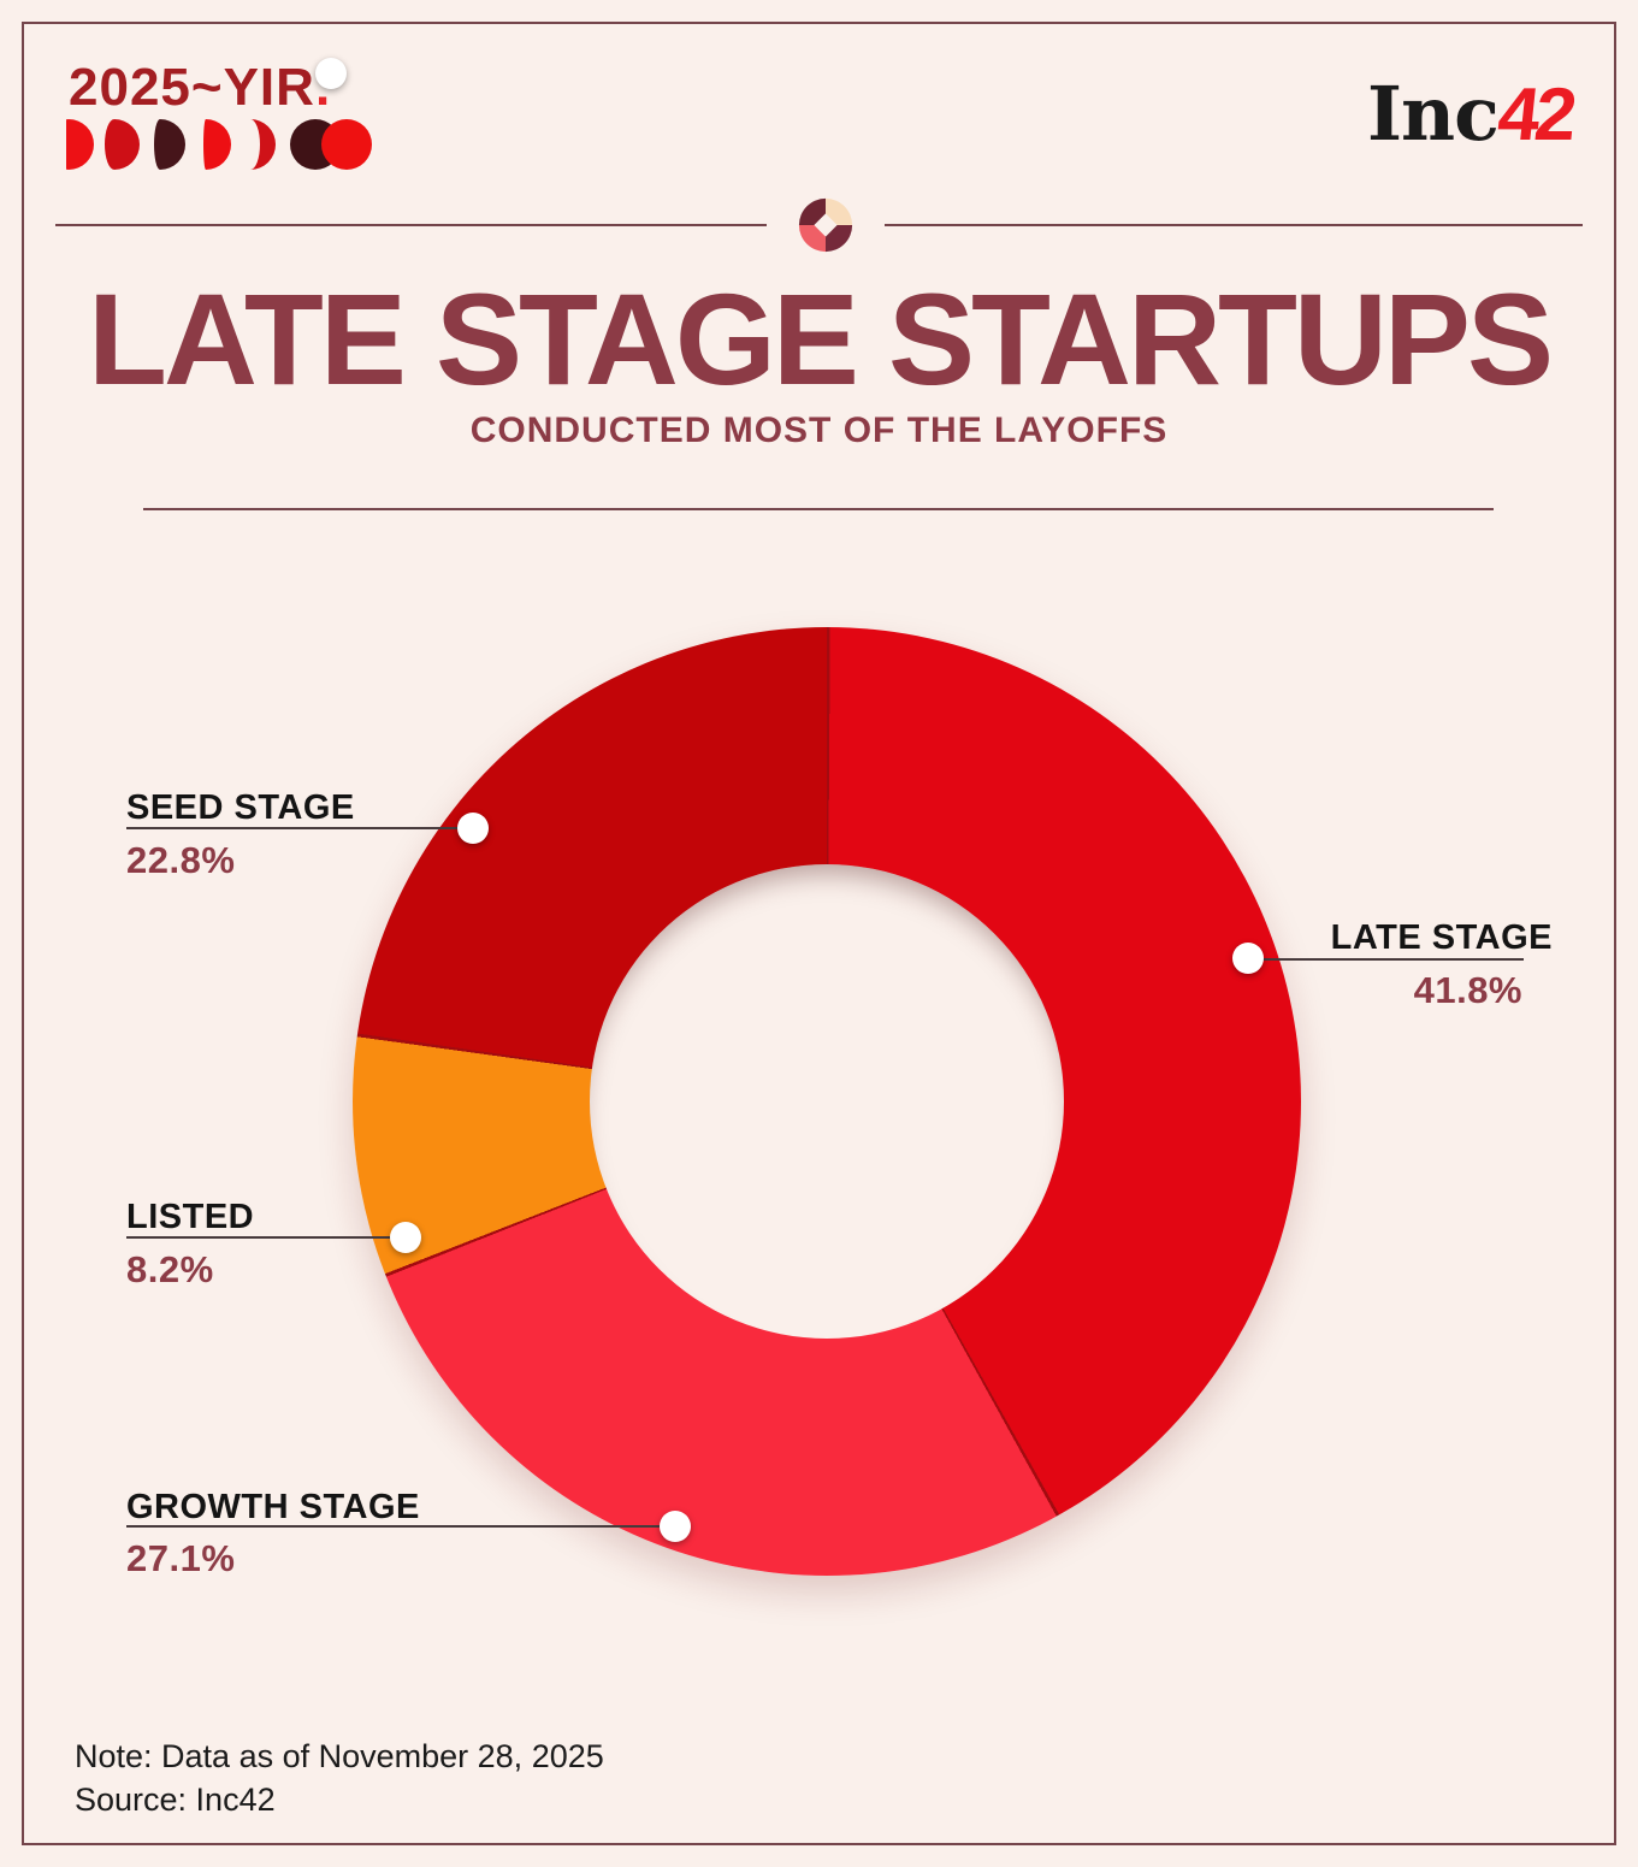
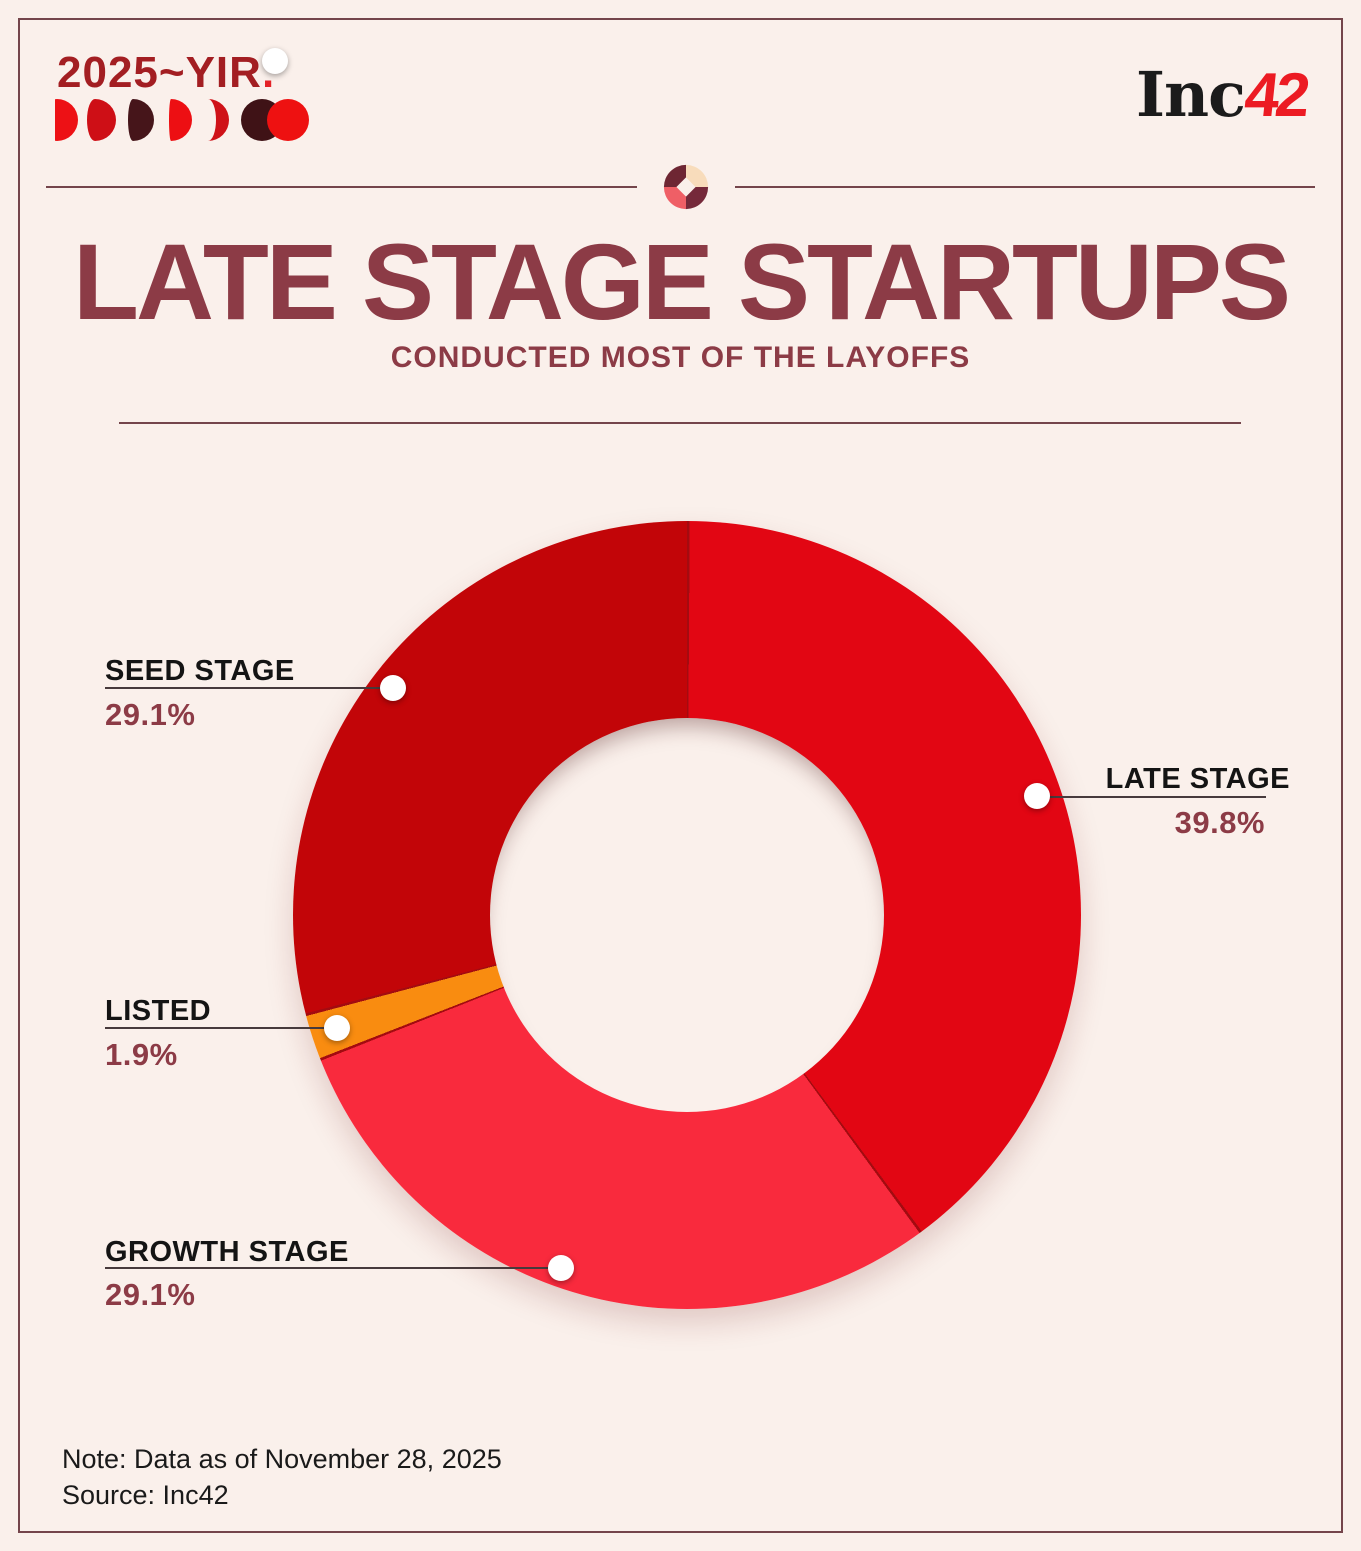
LATE STAGE: 41.8% -> 39.8%
GROWTH STAGE: 27.1% -> 29.1%
LISTED: 8.2% -> 1.9%
SEED STAGE: 22.8% -> 29.1%
